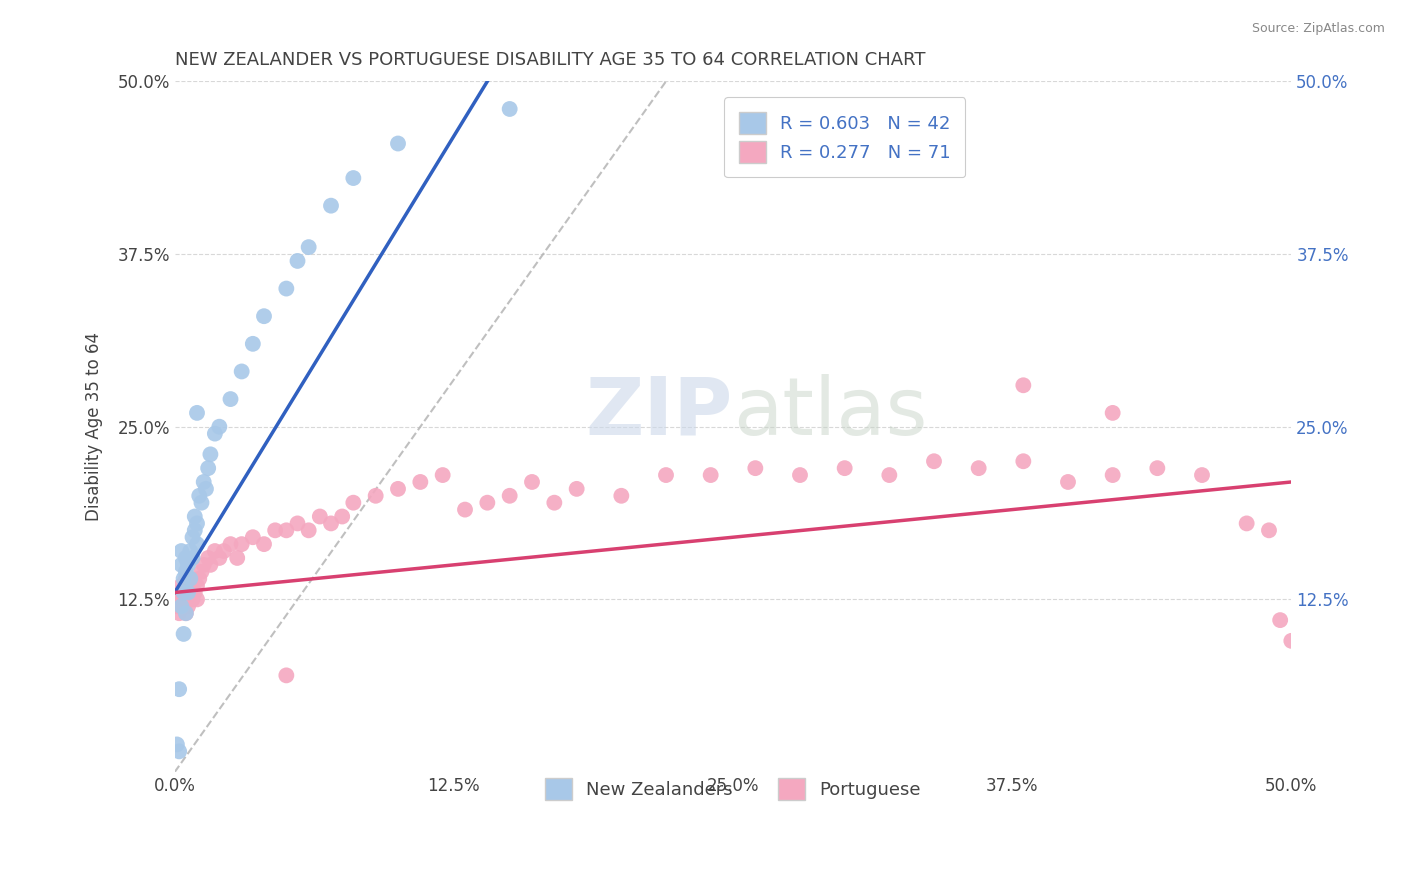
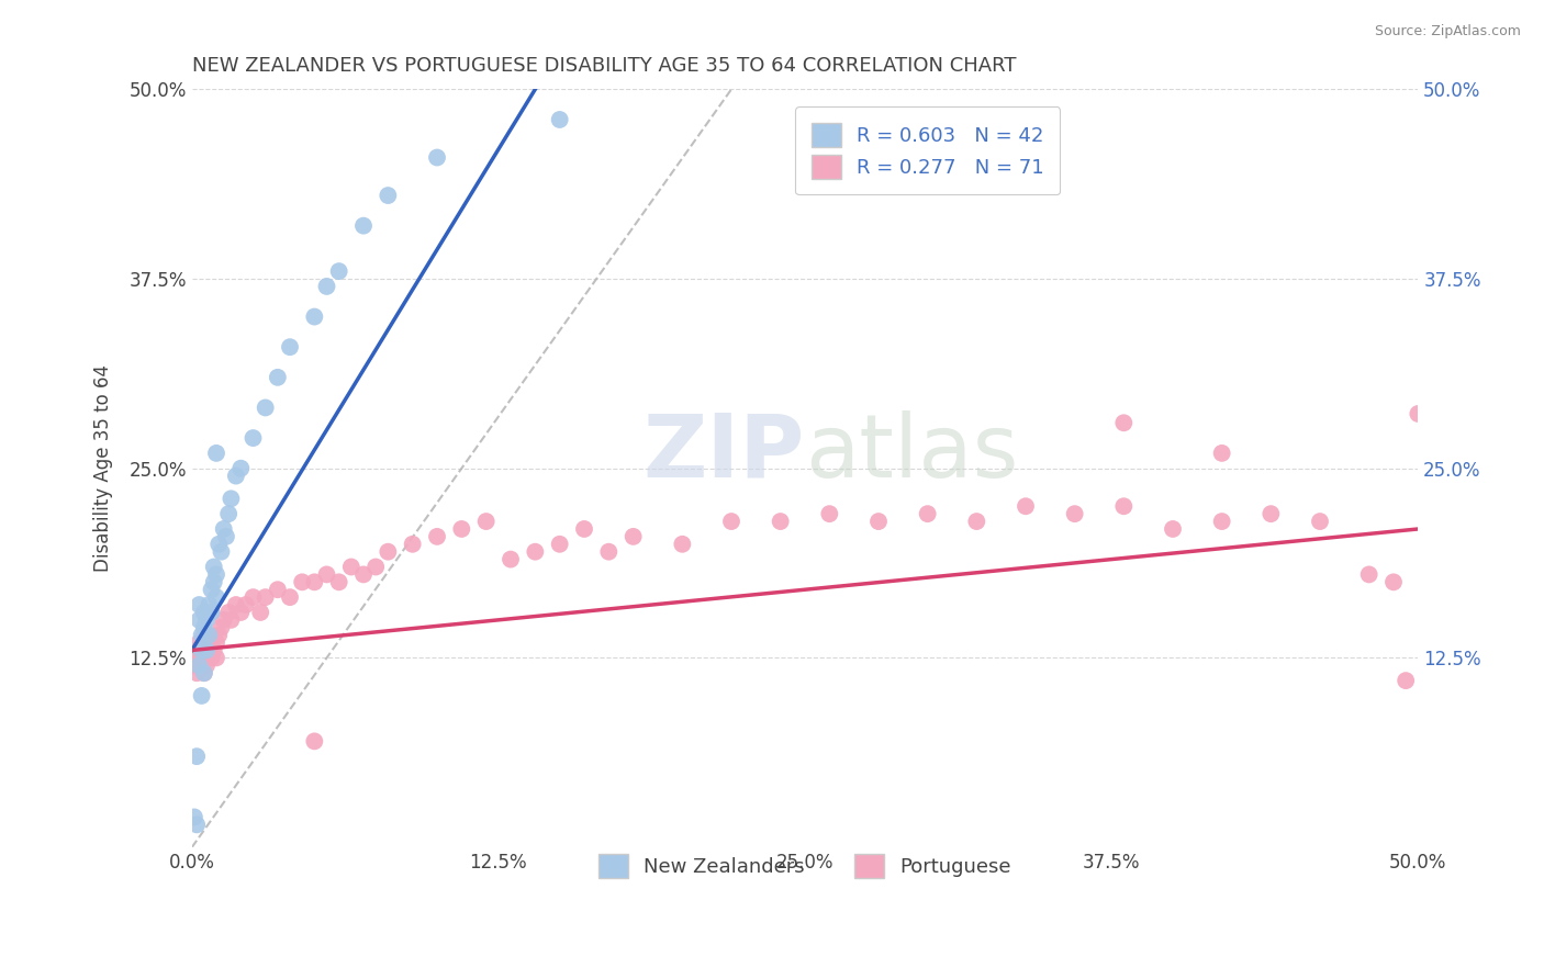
Portuguese/50.0%: 9.5% -> 28.6%
